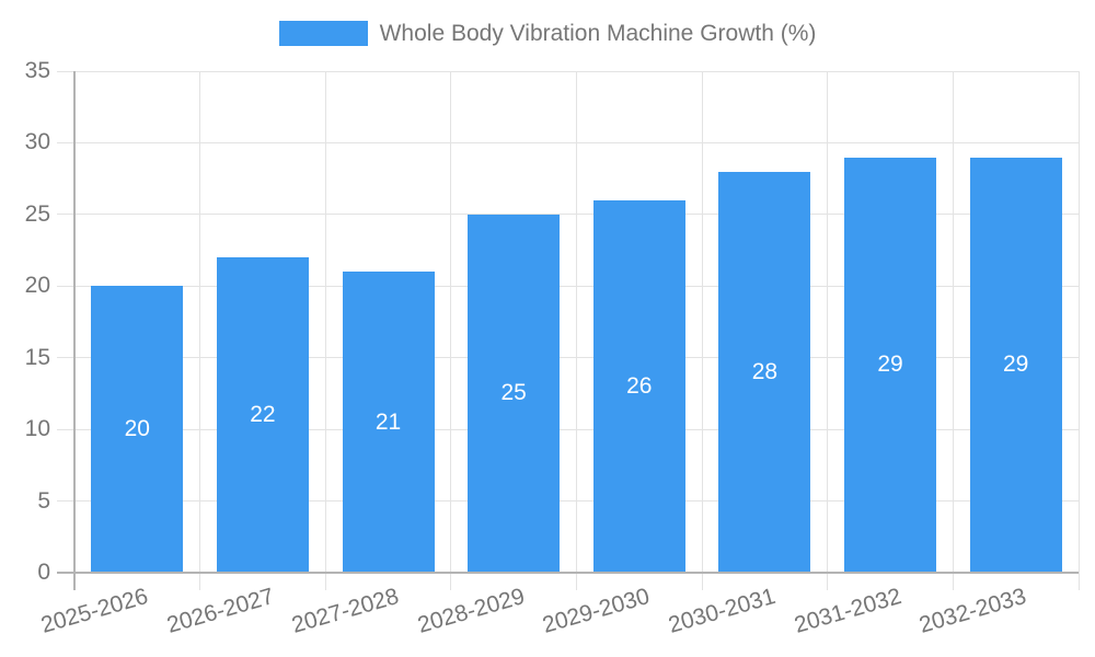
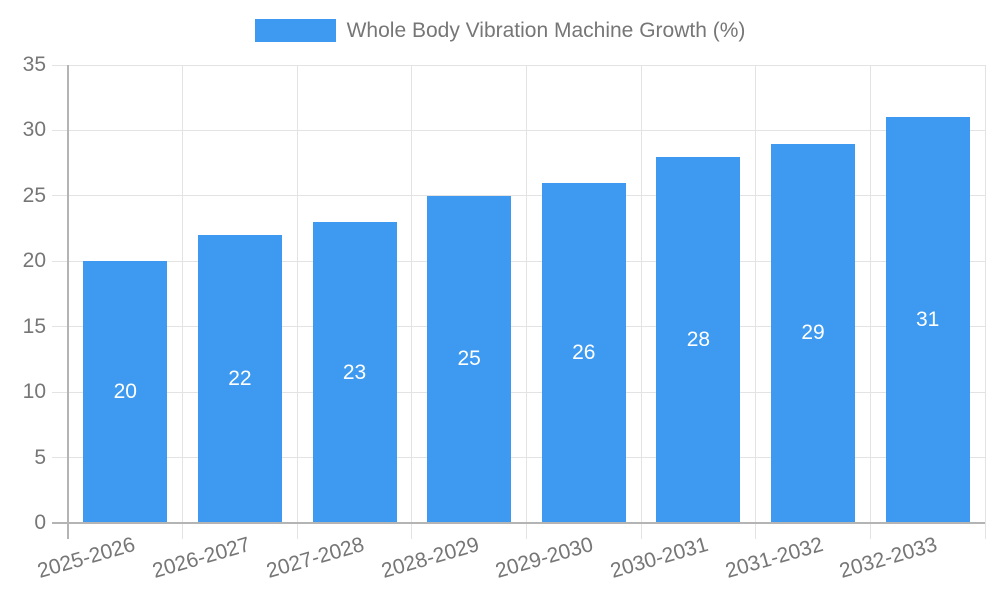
2027-2028: 21 -> 23
2032-2033: 29 -> 31
